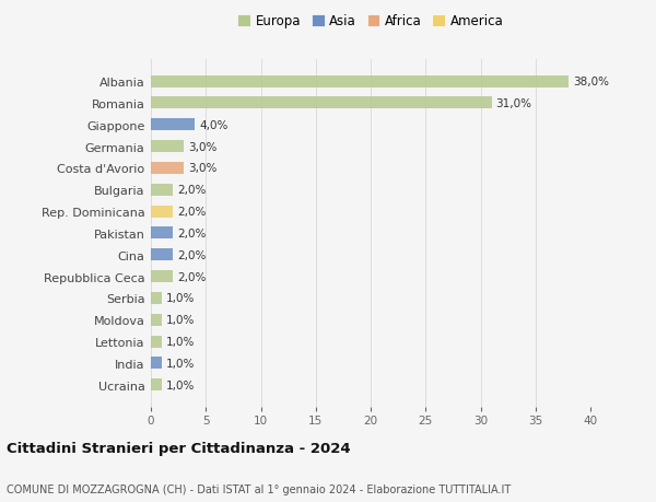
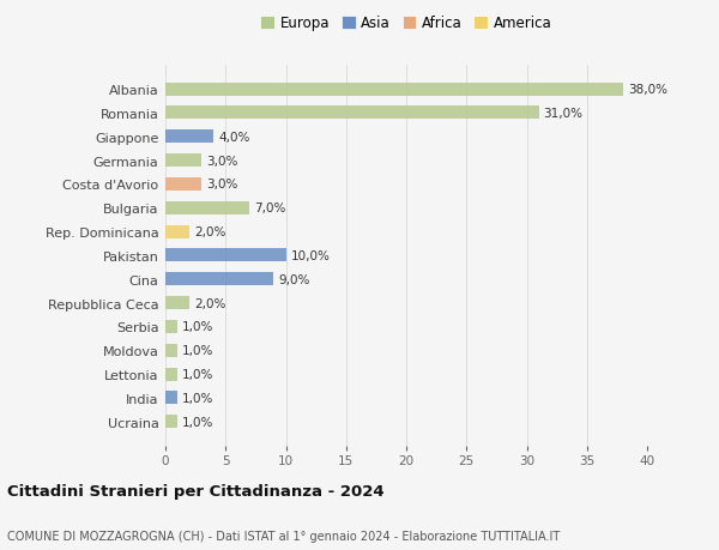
Bulgaria: 2,0% -> 7,0%
Pakistan: 2,0% -> 10,0%
Cina: 2,0% -> 9,0%
